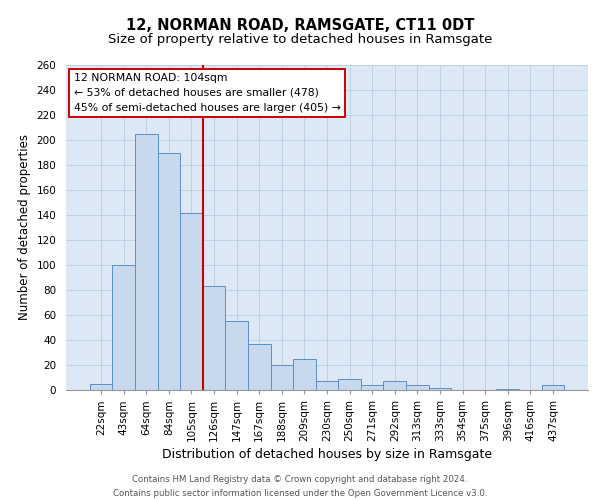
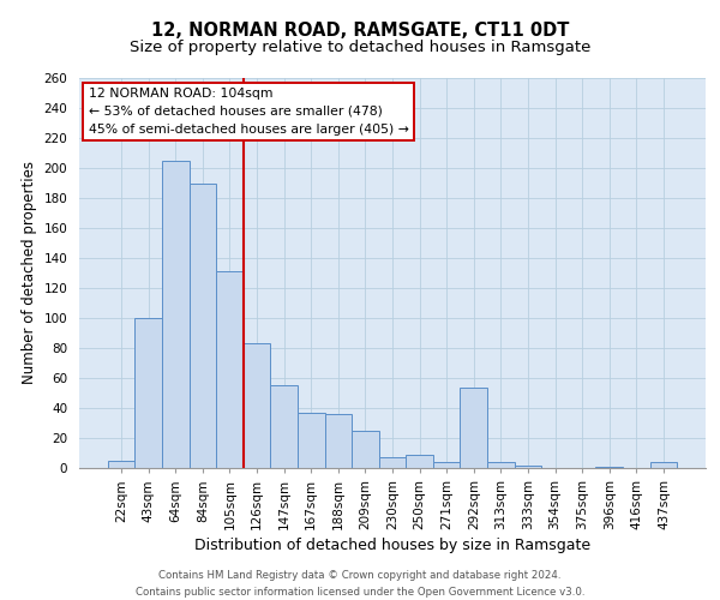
105sqm: 142 -> 131
188sqm: 20 -> 36
292sqm: 7 -> 54
